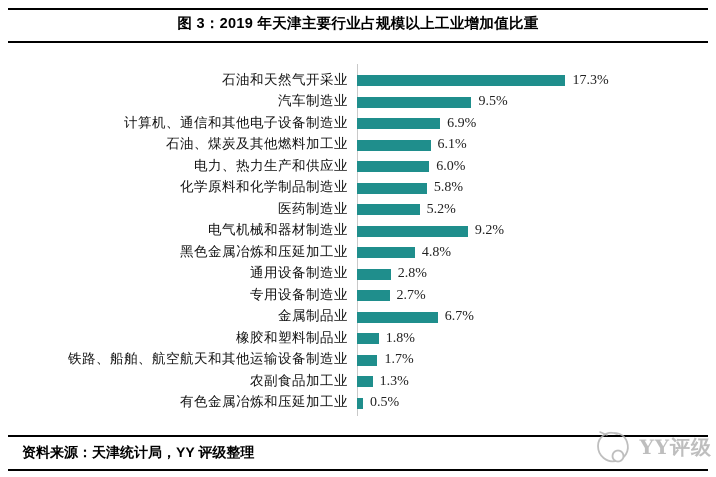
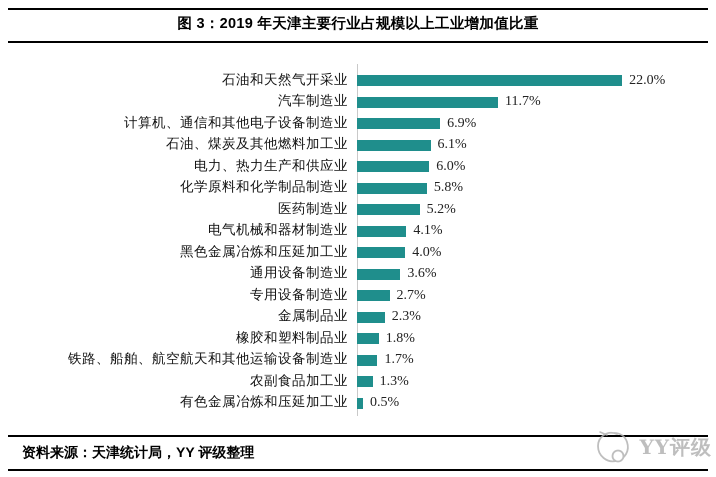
石油和天然气开采业: 17.3% -> 22.0%
汽车制造业: 9.5% -> 11.7%
电气机械和器材制造业: 9.2% -> 4.1%
黑色金属冶炼和压延加工业: 4.8% -> 4.0%
通用设备制造业: 2.8% -> 3.6%
金属制品业: 6.7% -> 2.3%
